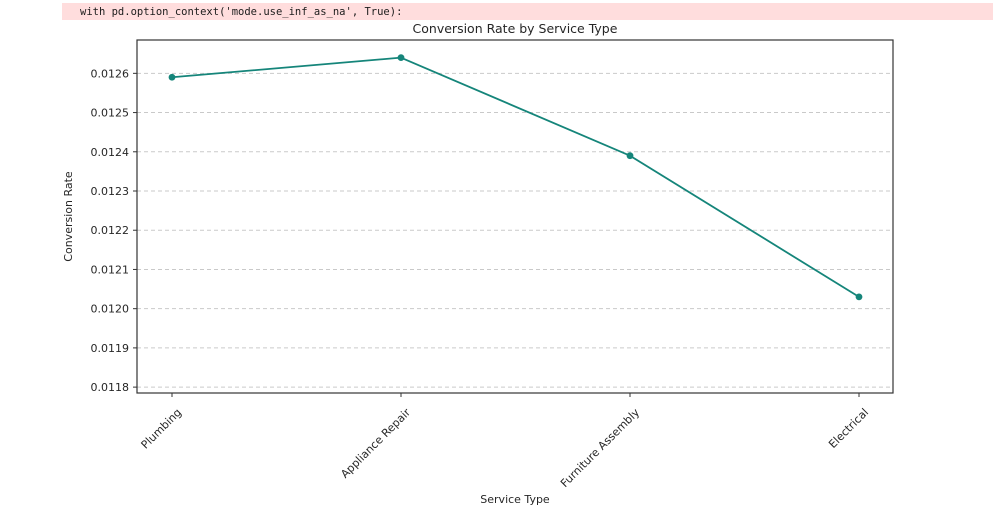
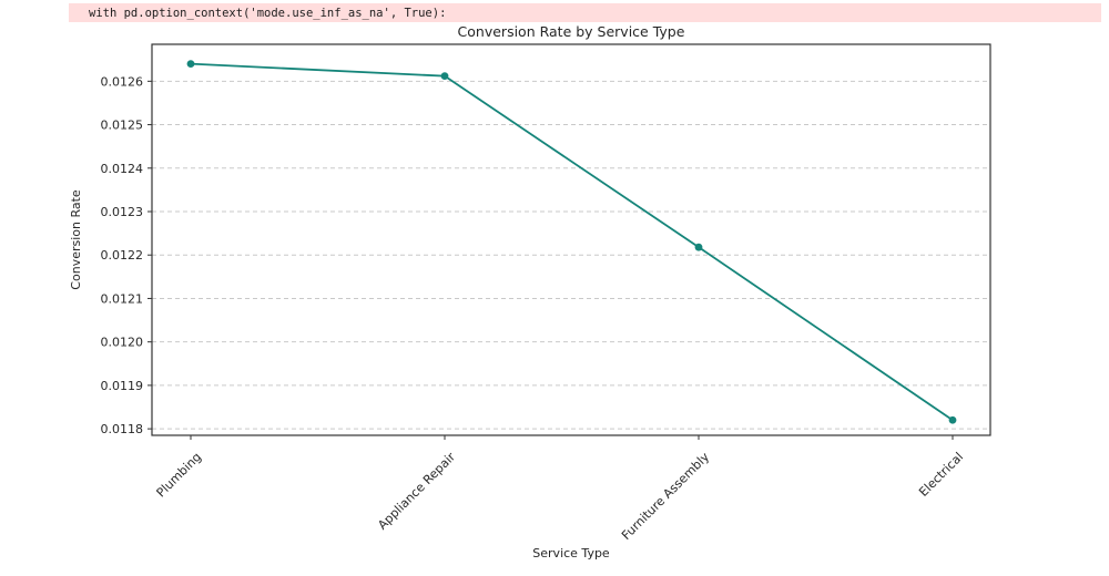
Plumbing: 0.01259 -> 0.01264
Appliance Repair: 0.01264 -> 0.01261
Furniture Assembly: 0.01239 -> 0.01222
Electrical: 0.01203 -> 0.01182
